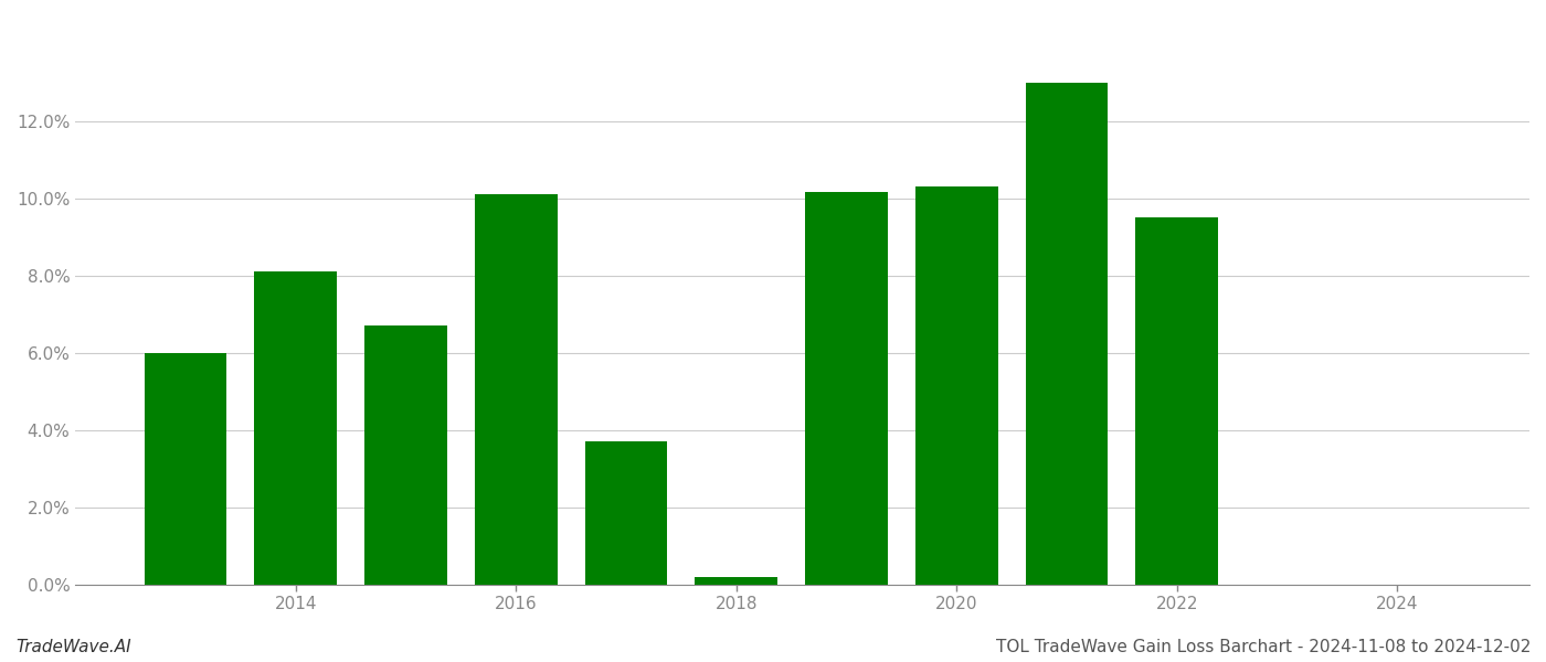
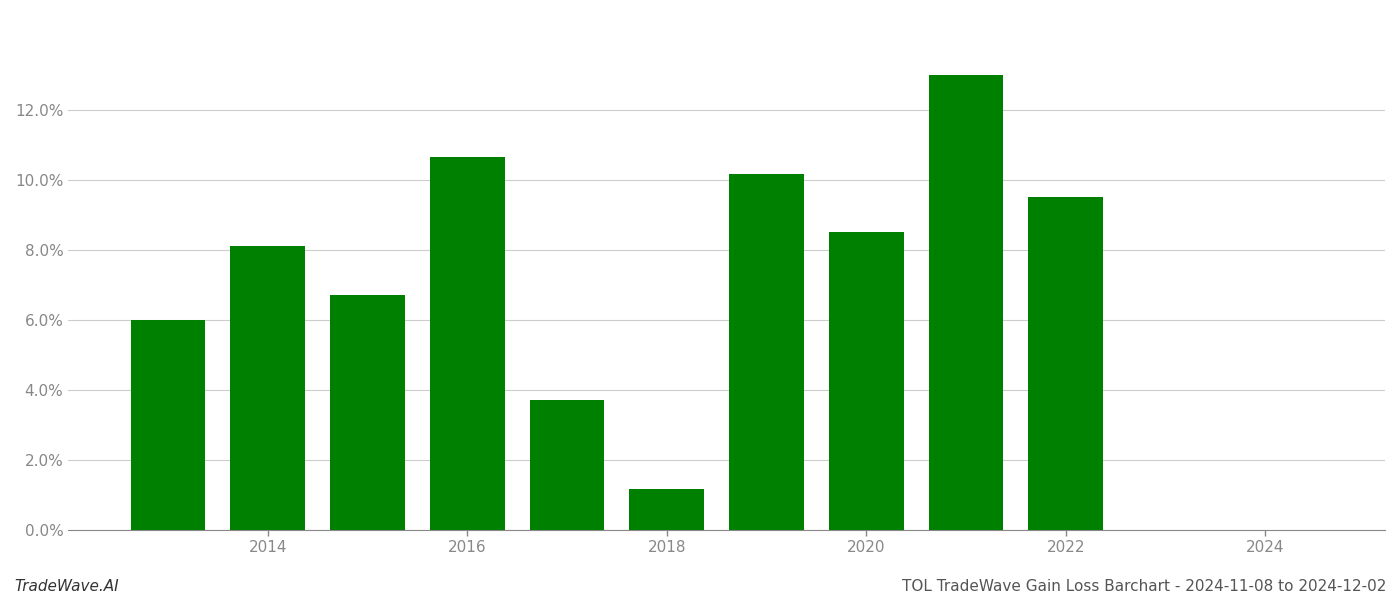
2016: 10.10% -> 10.65%
2018: 0.20% -> 1.15%
2020: 10.30% -> 8.50%
